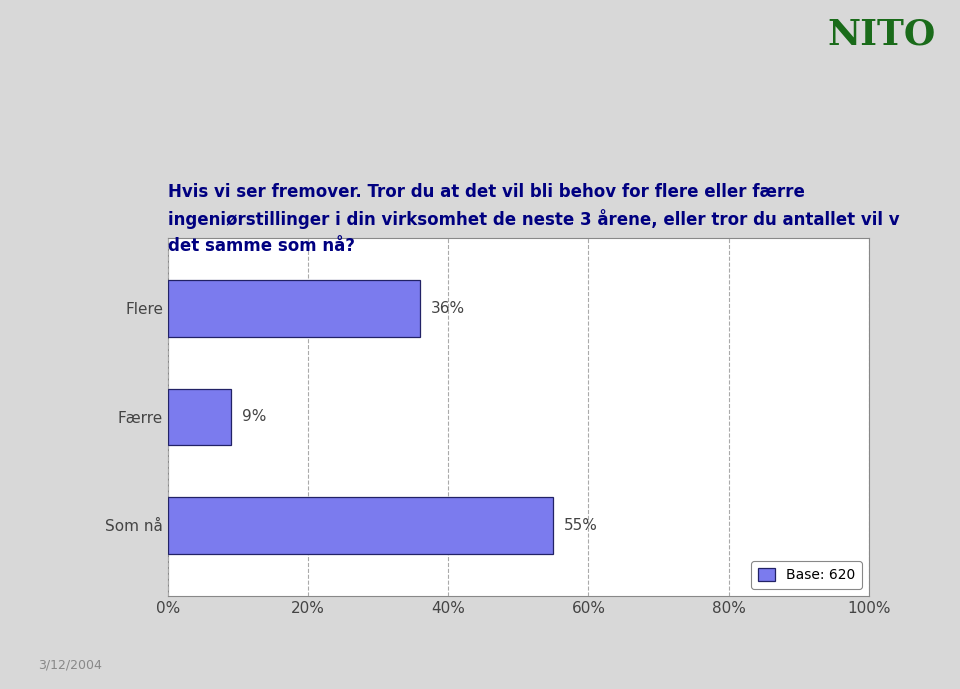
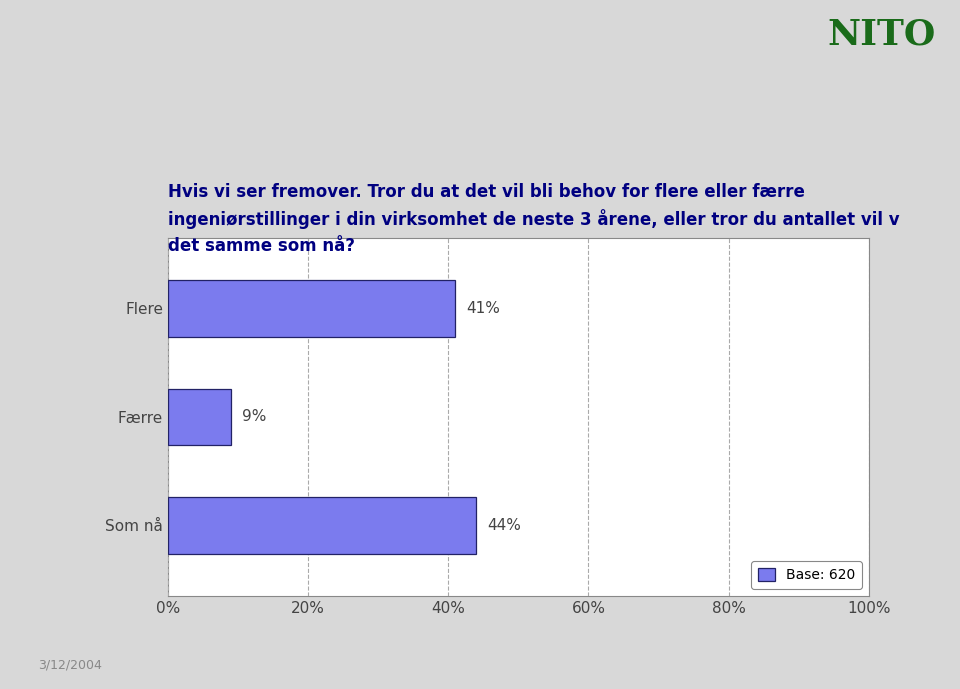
Flere: 36% -> 41%
Som nå: 55% -> 44%
